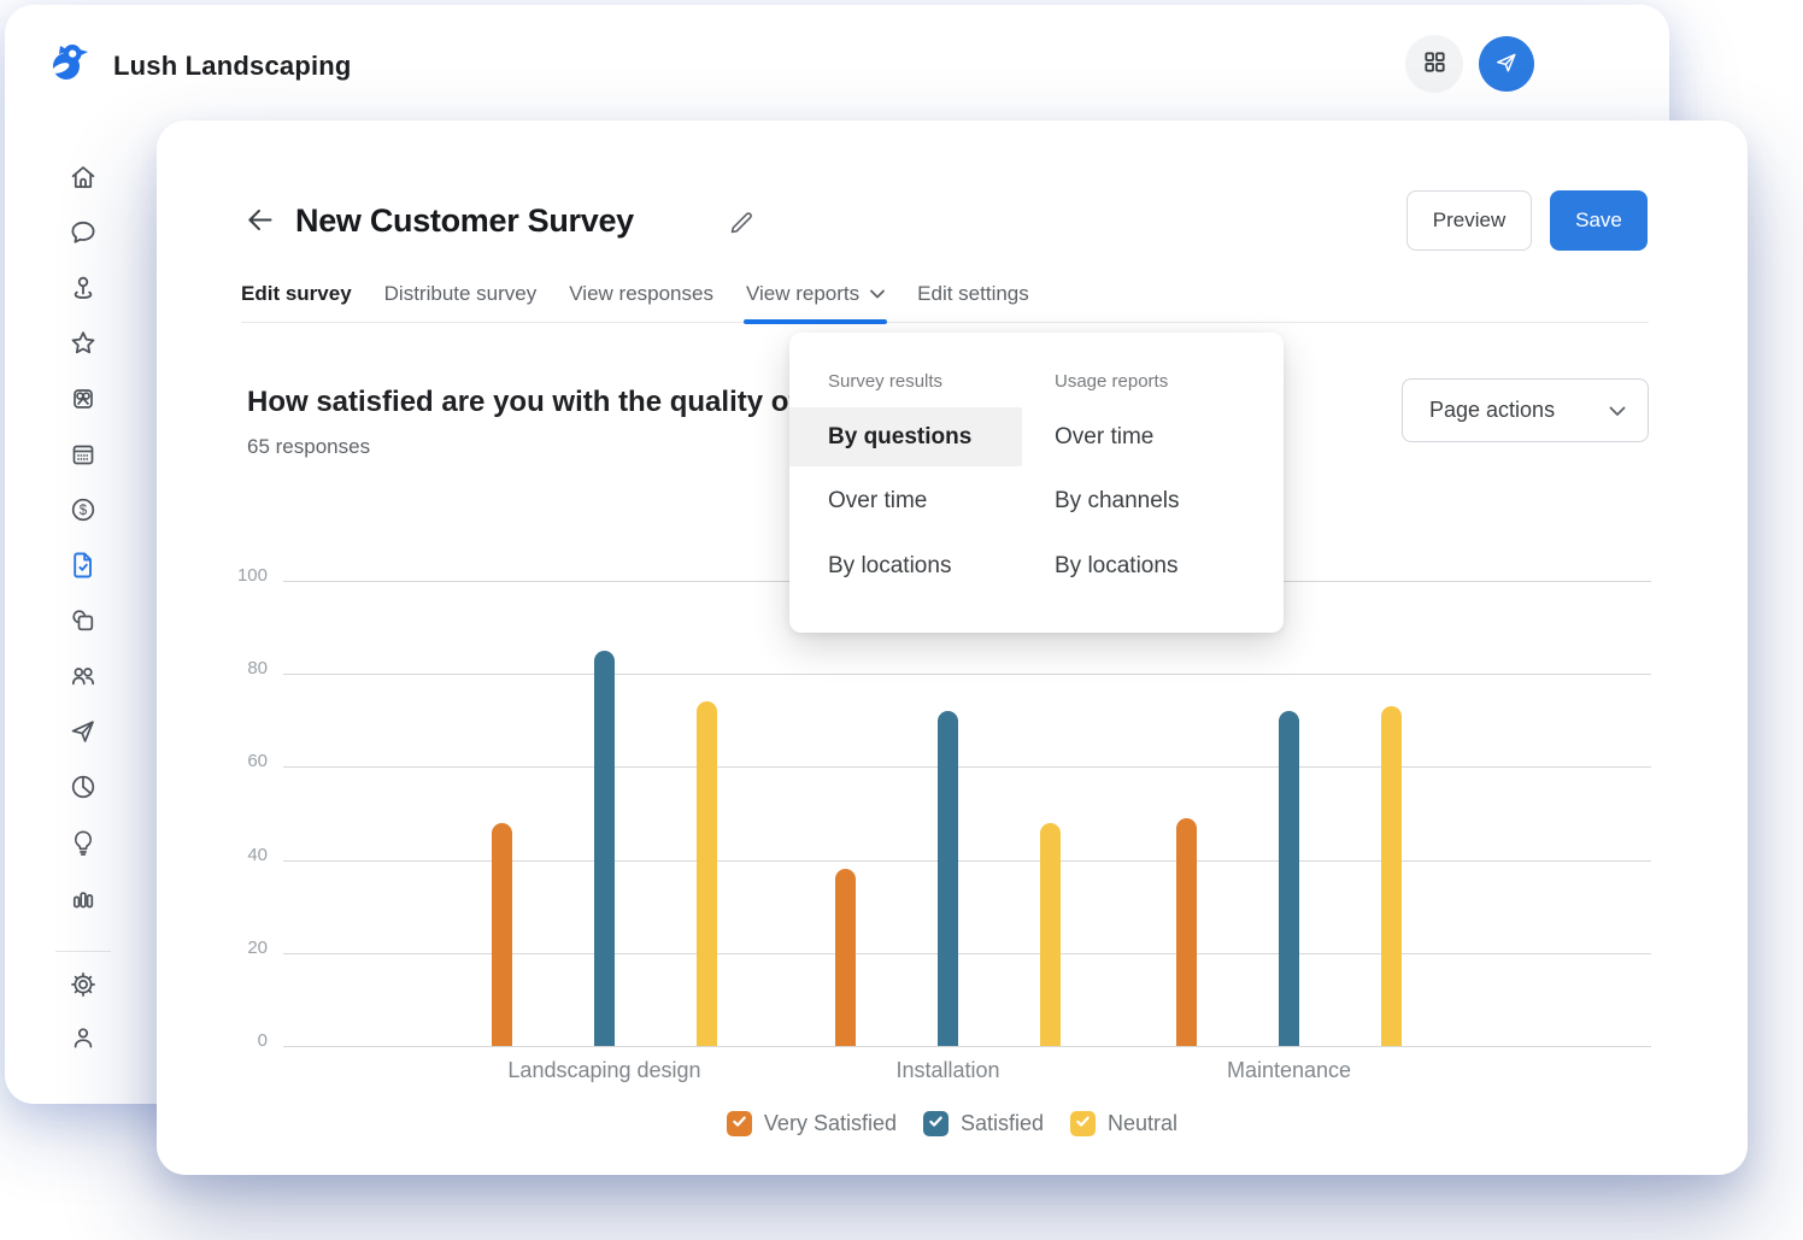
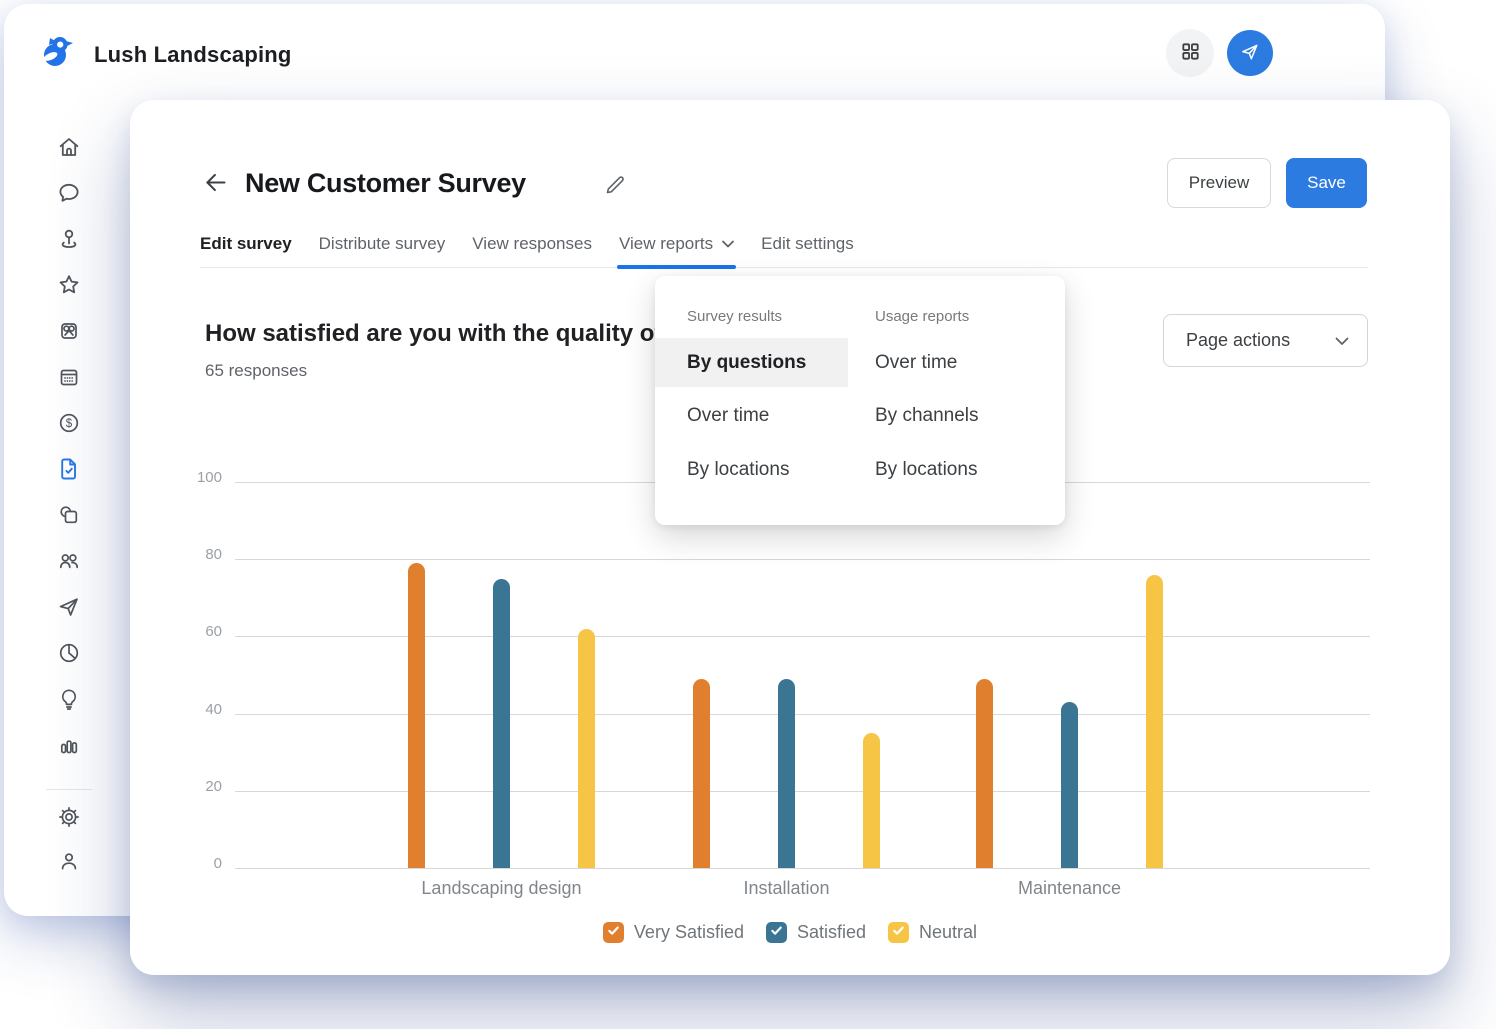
Very Satisfied/Landscaping design: 48 -> 79
Satisfied/Landscaping design: 85 -> 75
Neutral/Landscaping design: 74 -> 62
Very Satisfied/Installation: 38 -> 49
Satisfied/Installation: 72 -> 49
Neutral/Installation: 48 -> 35
Satisfied/Maintenance: 72 -> 43
Neutral/Maintenance: 73 -> 76
